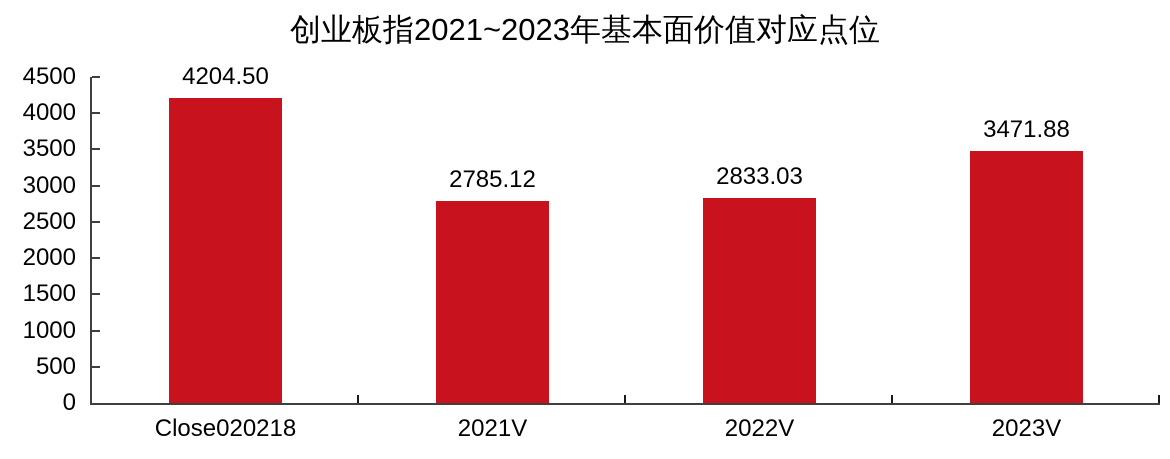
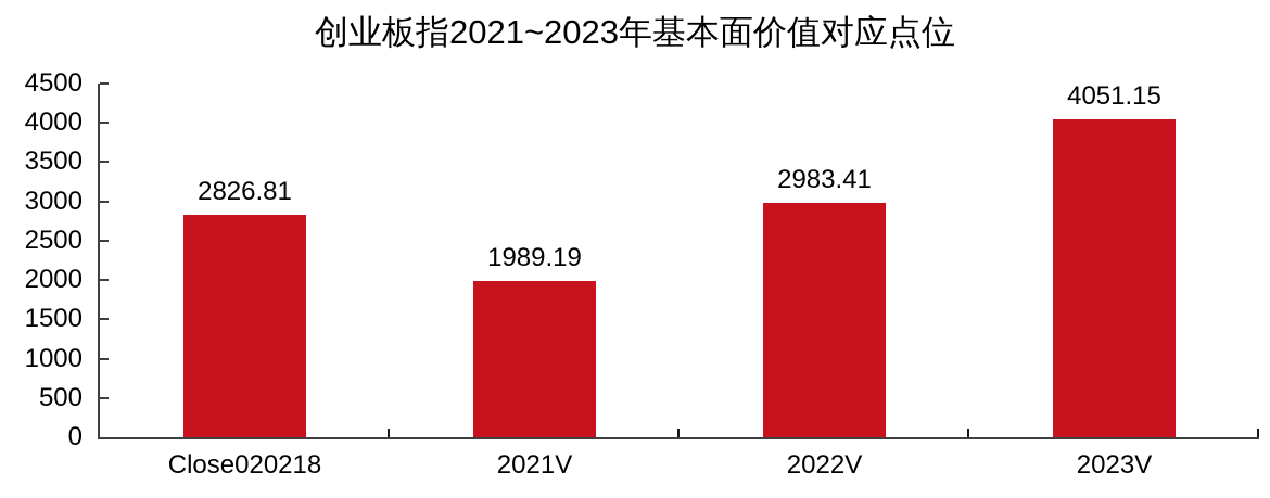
Close020218: 4204.50 -> 2826.81
2021V: 2785.12 -> 1989.19
2022V: 2833.03 -> 2983.41
2023V: 3471.88 -> 4051.15
